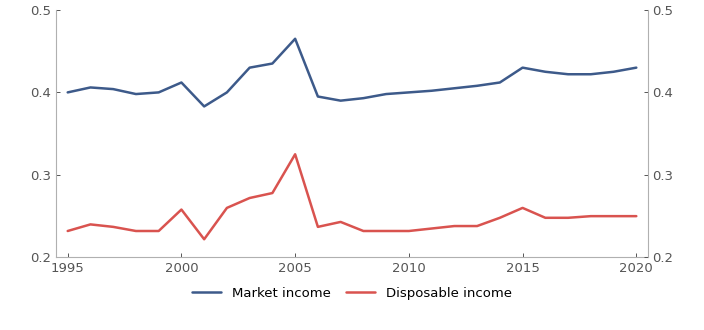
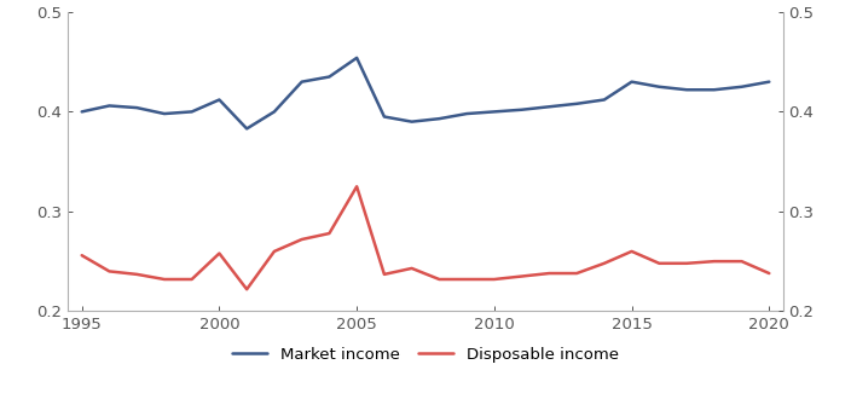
Disposable income/1995: 0.232 -> 0.256
Market income/2005: 0.465 -> 0.454
Disposable income/2020: 0.250 -> 0.238
